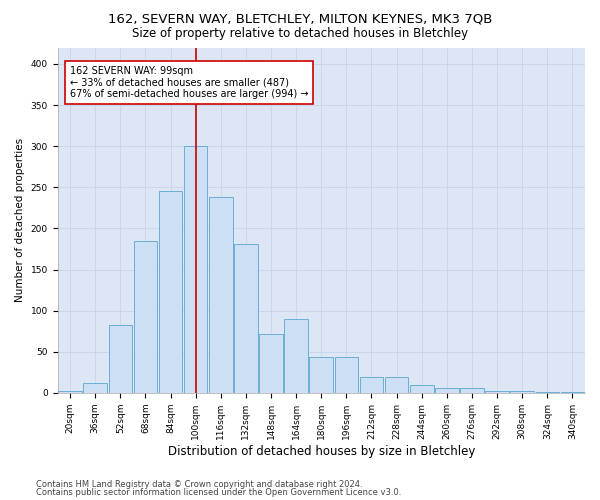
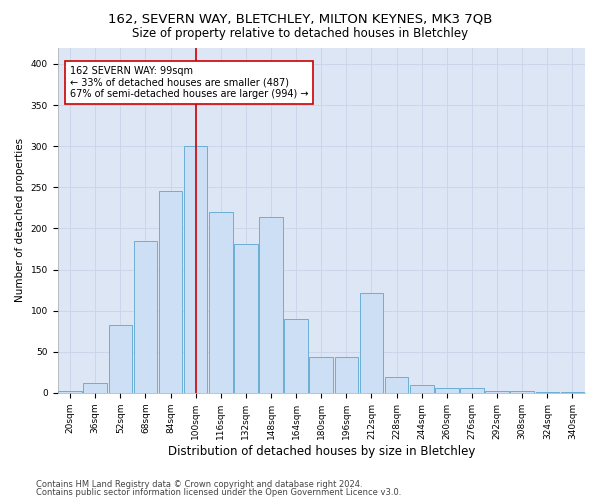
116sqm: 238 -> 220
148sqm: 72 -> 214
212sqm: 19 -> 122
